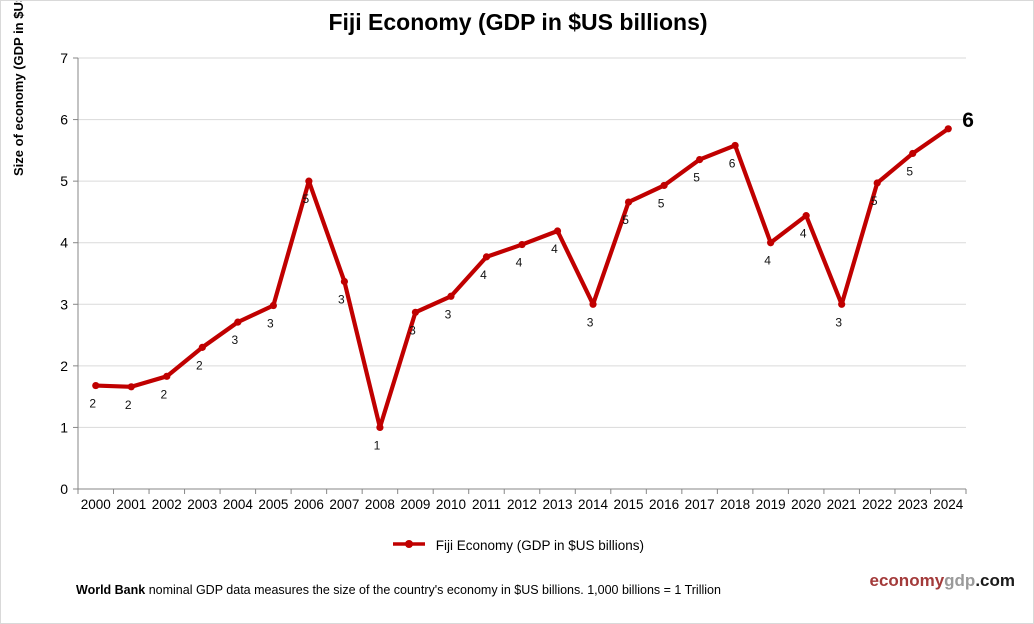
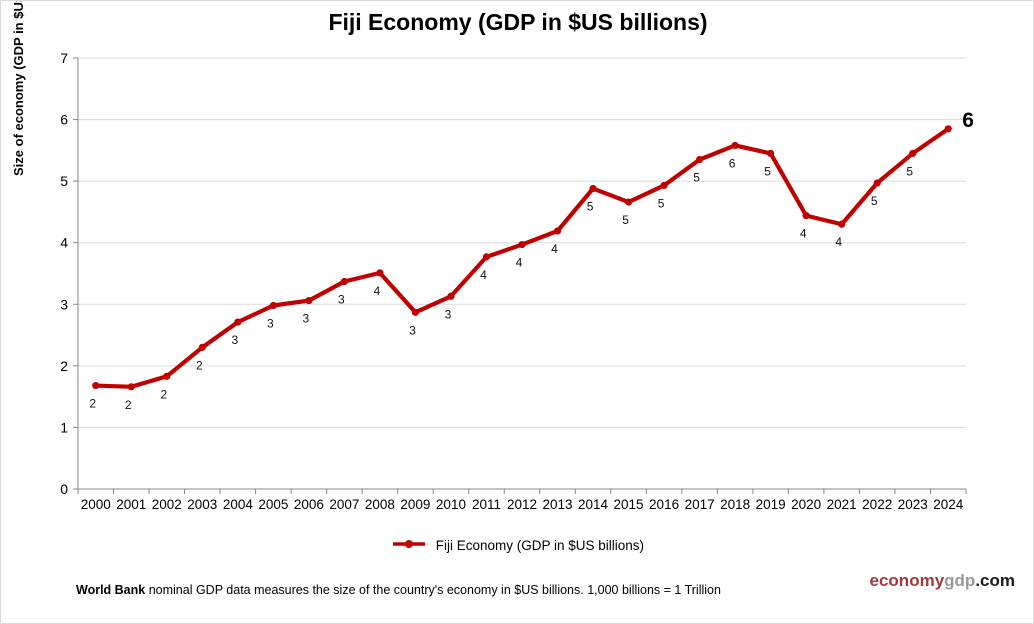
2006: 5 -> 3
2008: 1 -> 4
2014: 3 -> 5
2019: 4 -> 5
2021: 3 -> 4
